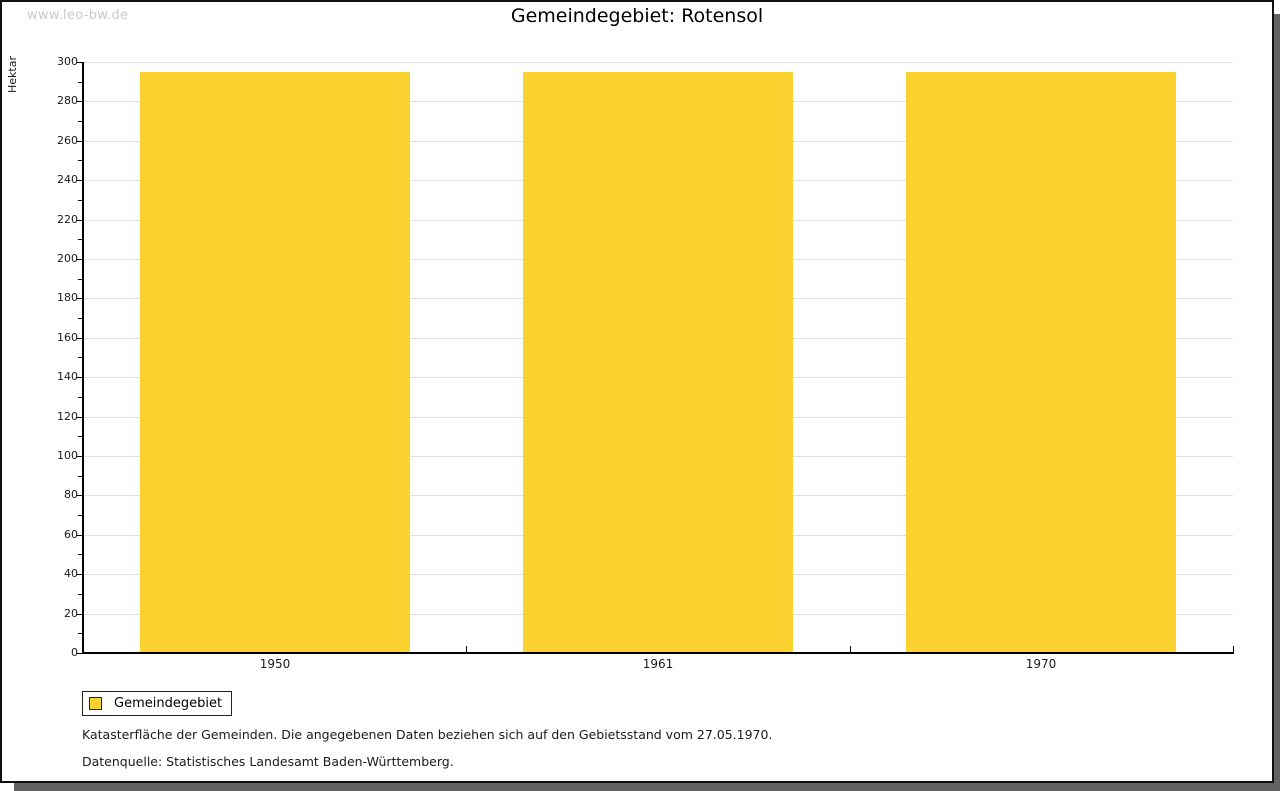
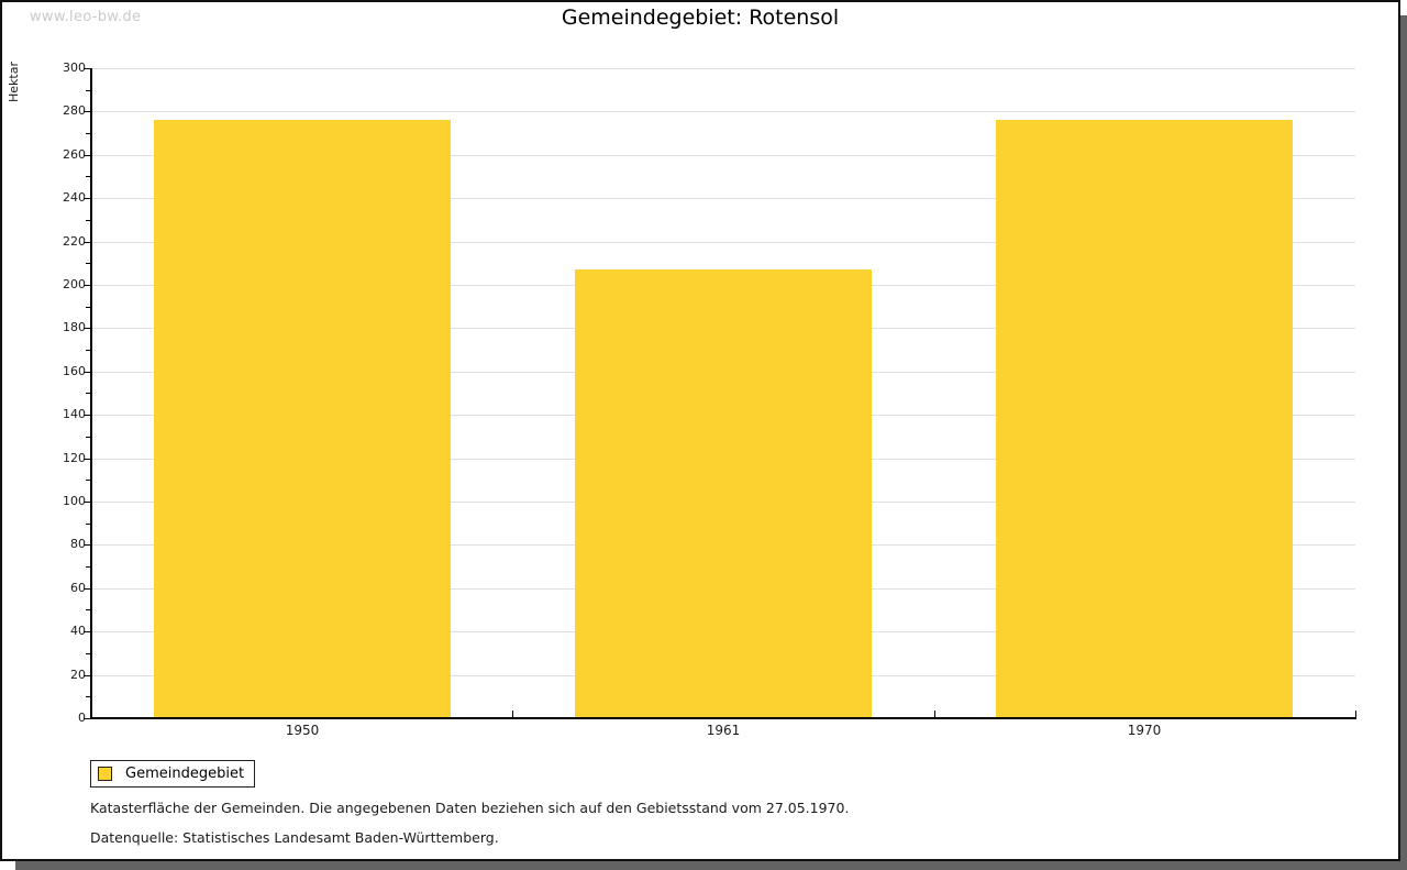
1950: 295 -> 276
1961: 295 -> 207
1970: 295 -> 276
